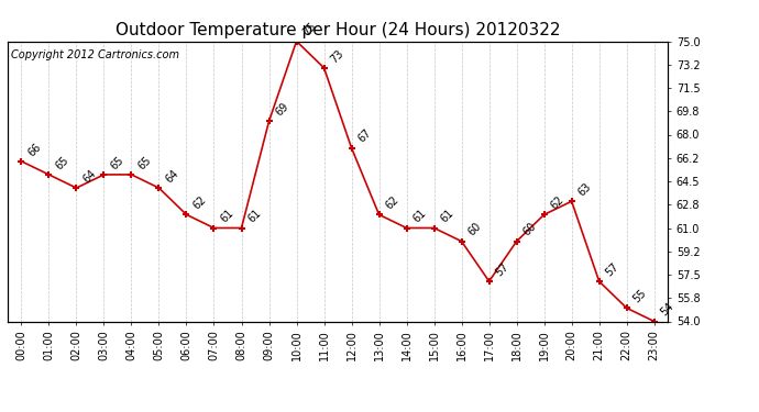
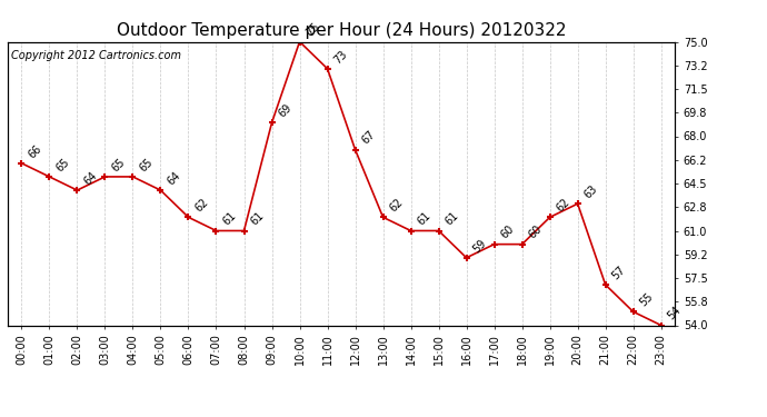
16:00: 60 -> 59
17:00: 57 -> 60
